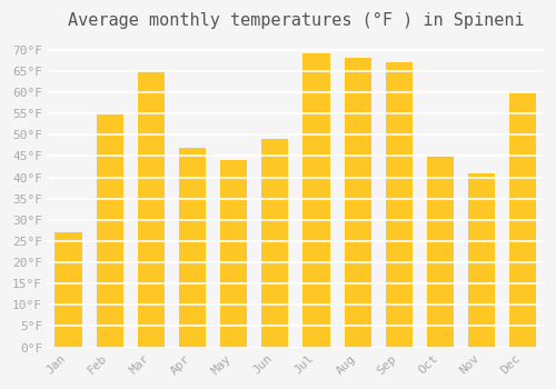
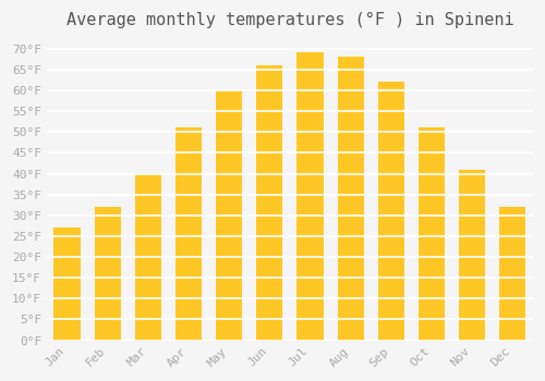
Feb: 55°F -> 32°F
Mar: 65°F -> 40°F
Apr: 47°F -> 51°F
May: 44°F -> 60°F
Jun: 49°F -> 66°F
Sep: 67°F -> 62°F
Oct: 45°F -> 51°F
Dec: 60°F -> 32°F
